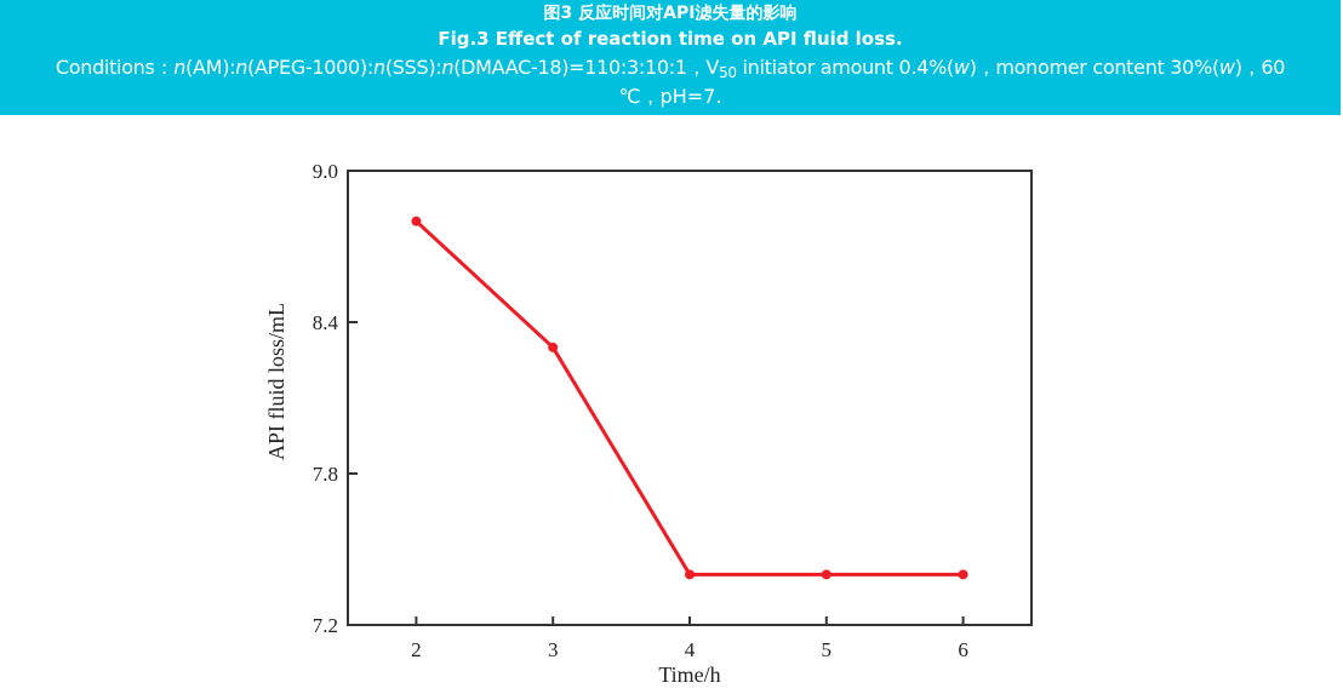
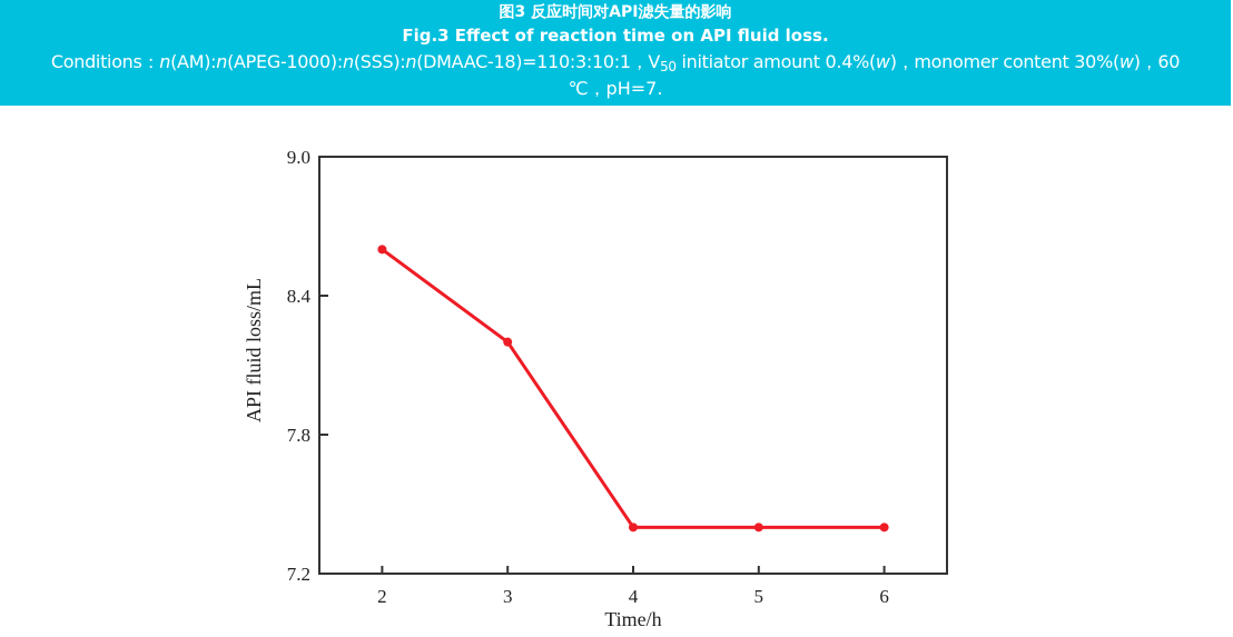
2: 8.8 -> 8.6
3: 8.3 -> 8.2
